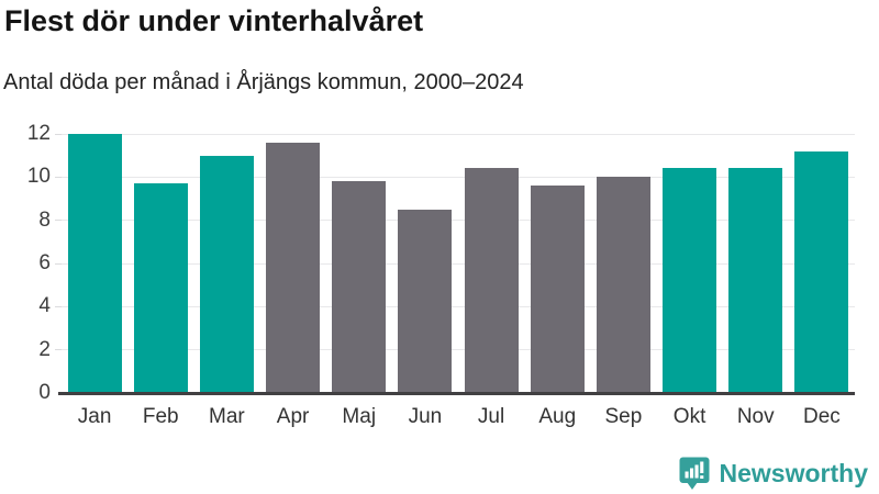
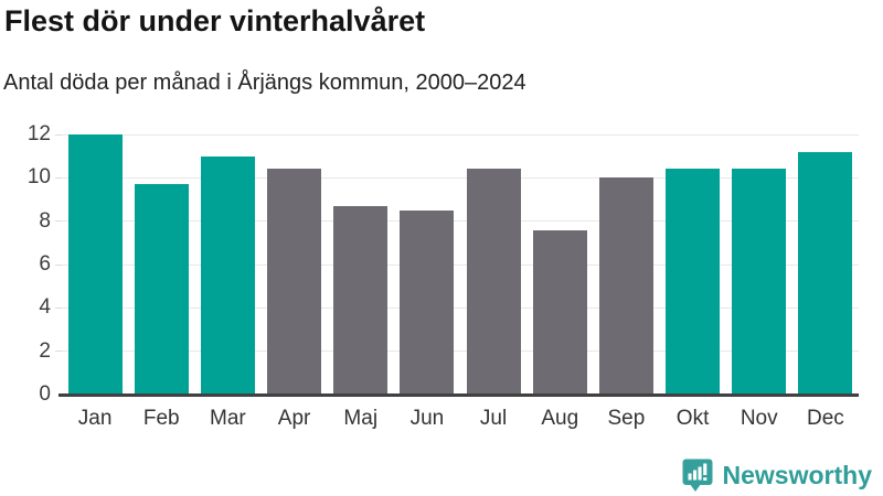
Apr: 11.6 -> 10.4
Maj: 9.8 -> 8.7
Aug: 9.6 -> 7.6
